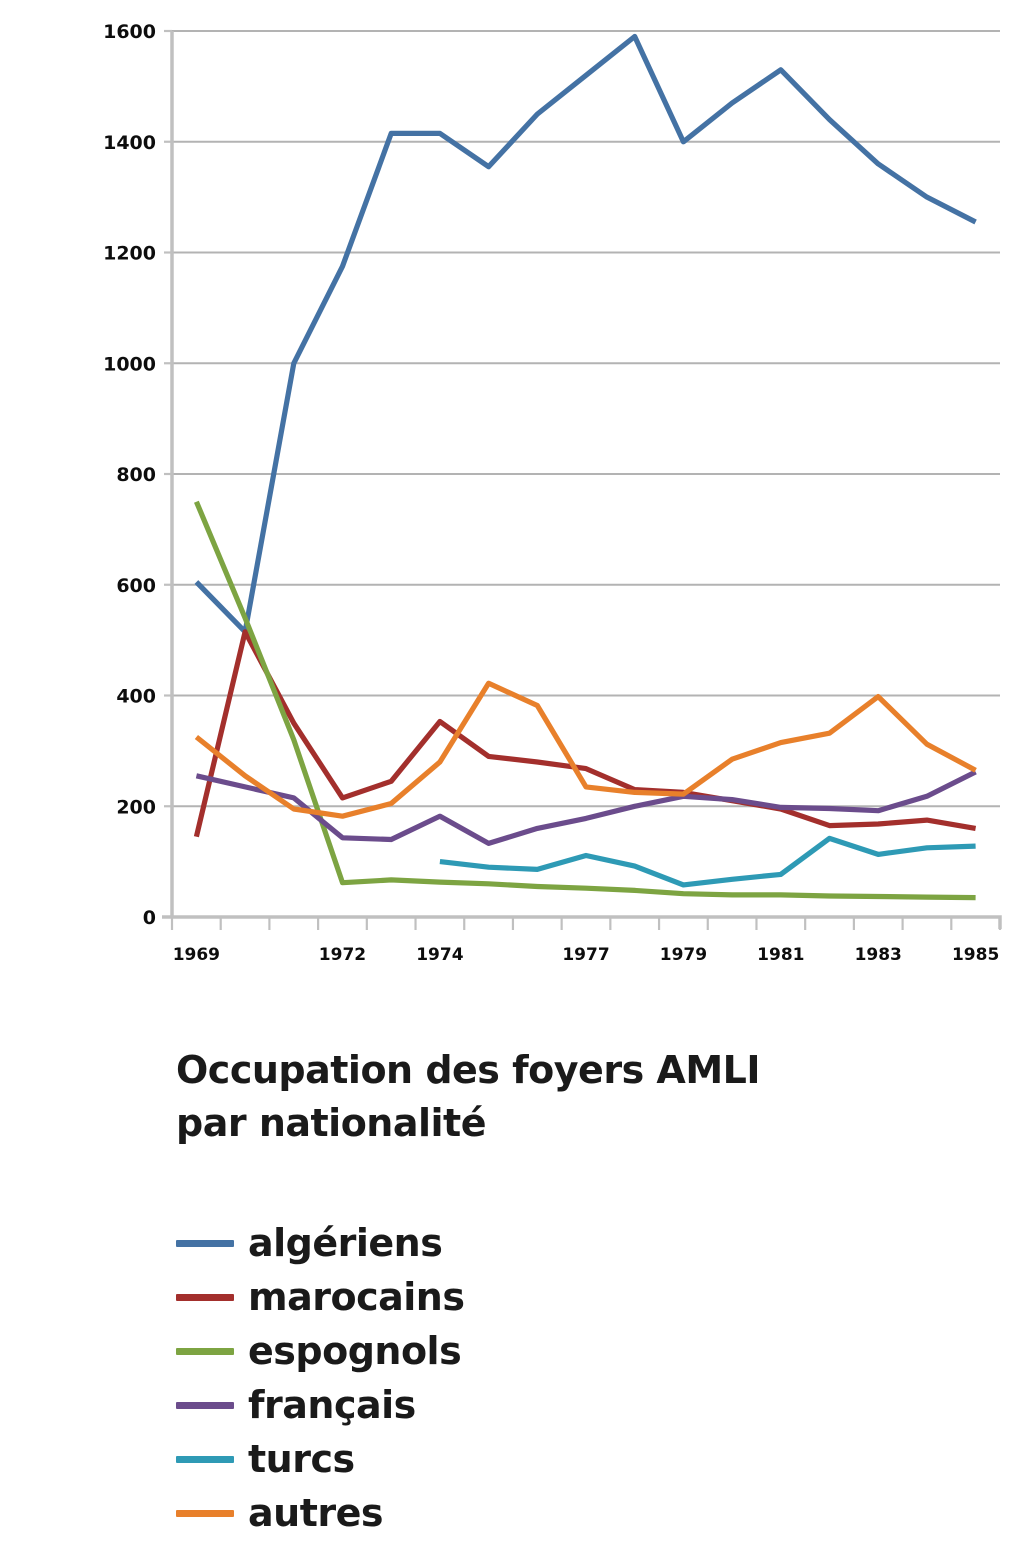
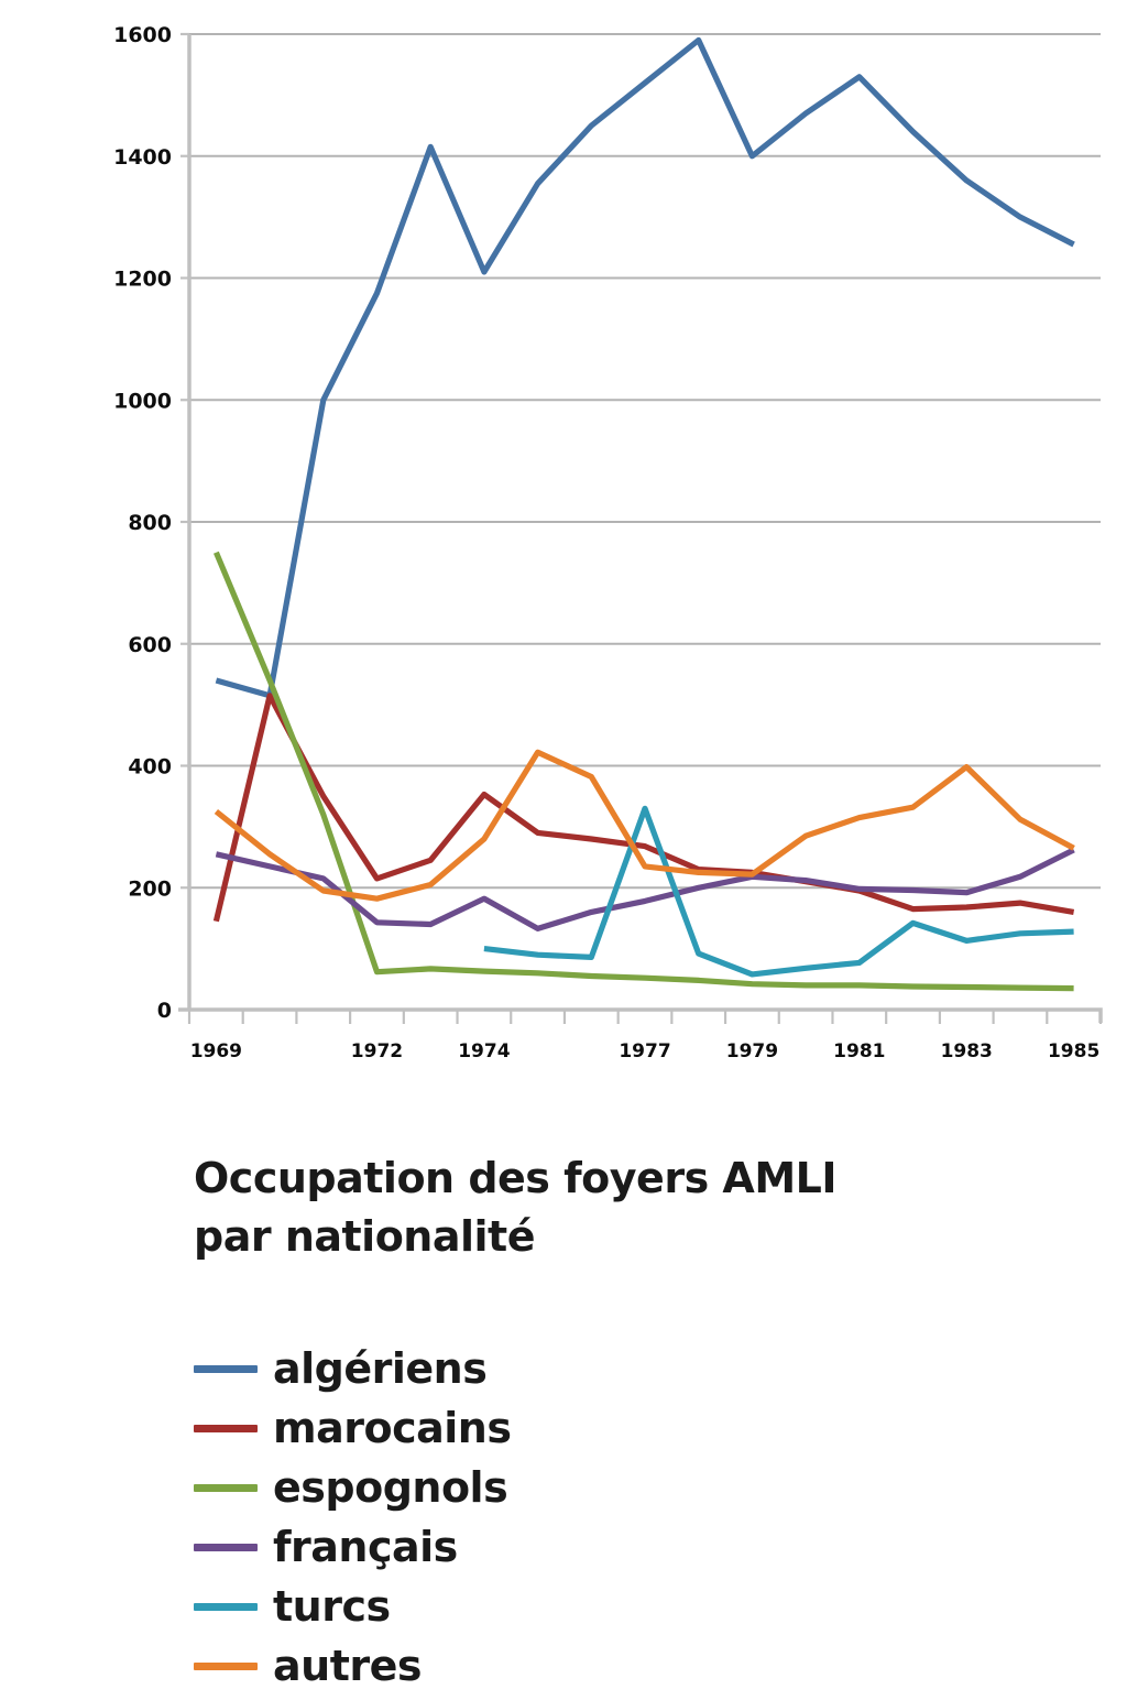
algériens/1969: 600 -> 540
algériens/1974: 1420 -> 1210
turcs/1977: 110 -> 330
